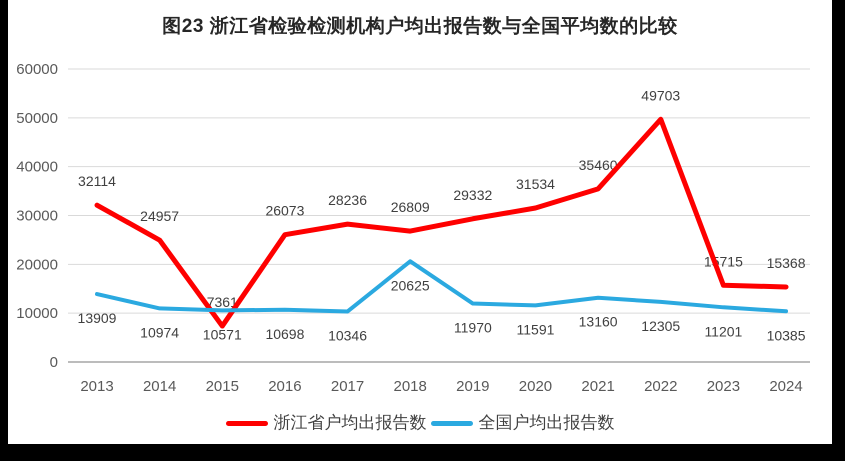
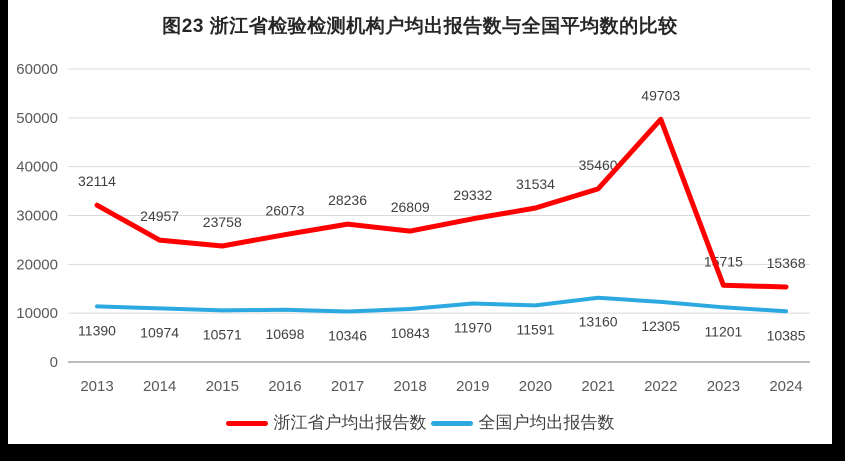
全国户均出报告数/2013: 13909 -> 11390
浙江省户均出报告数/2015: 7361 -> 23758
全国户均出报告数/2018: 20625 -> 10843
